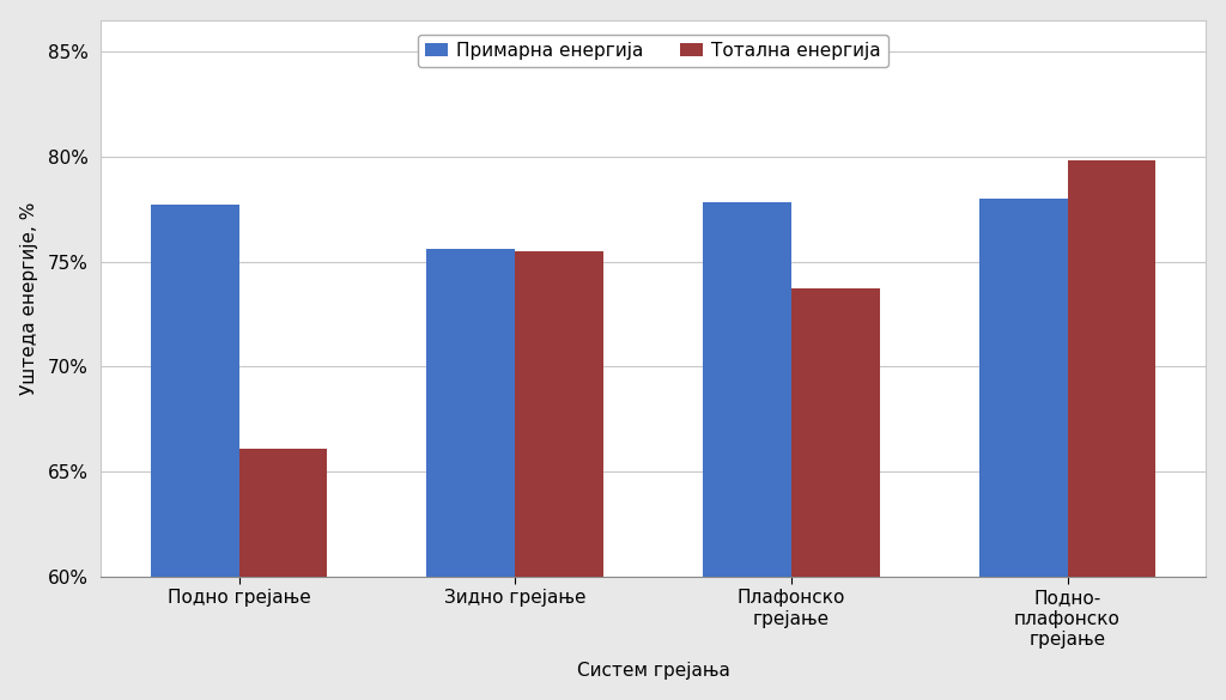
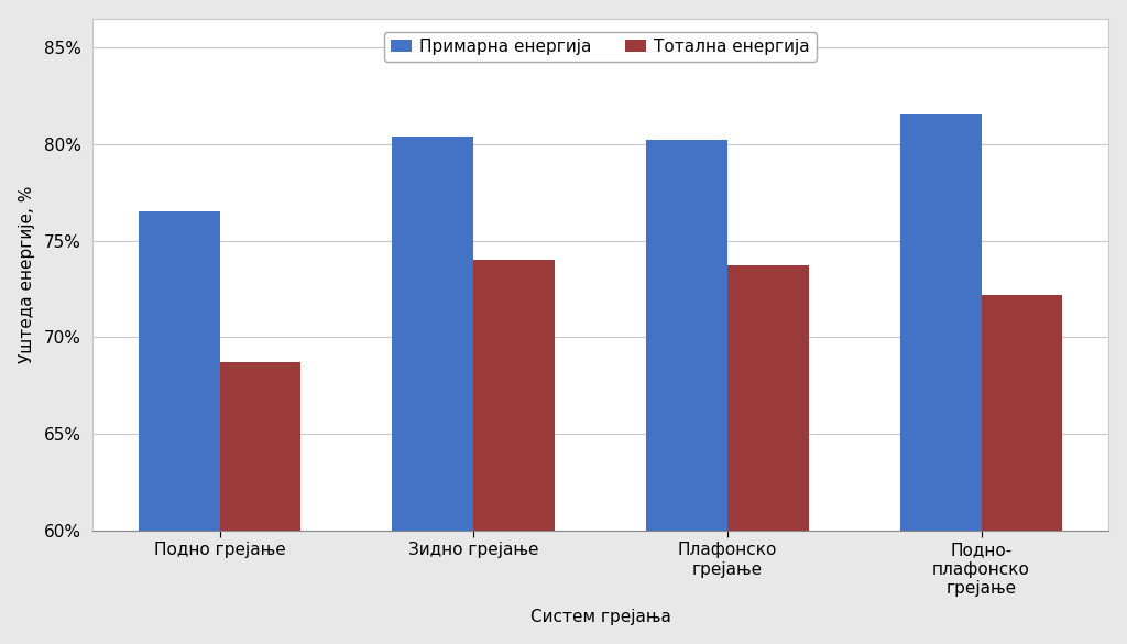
Примарна енергија/Подно грејање: 77.7% -> 76.5%
Тотална енергија/Подно грејање: 66.1% -> 68.7%
Примарна енергија/Зидно грејање: 75.6% -> 80.4%
Тотална енергија/Зидно грејање: 75.5% -> 74.0%
Примарна енергија/Плафонско грејање: 77.8% -> 80.2%
Примарна енергија/Подно- плафонско грејање: 78.0% -> 81.5%
Тотална енергија/Подно- плафонско грејање: 79.8% -> 72.2%
